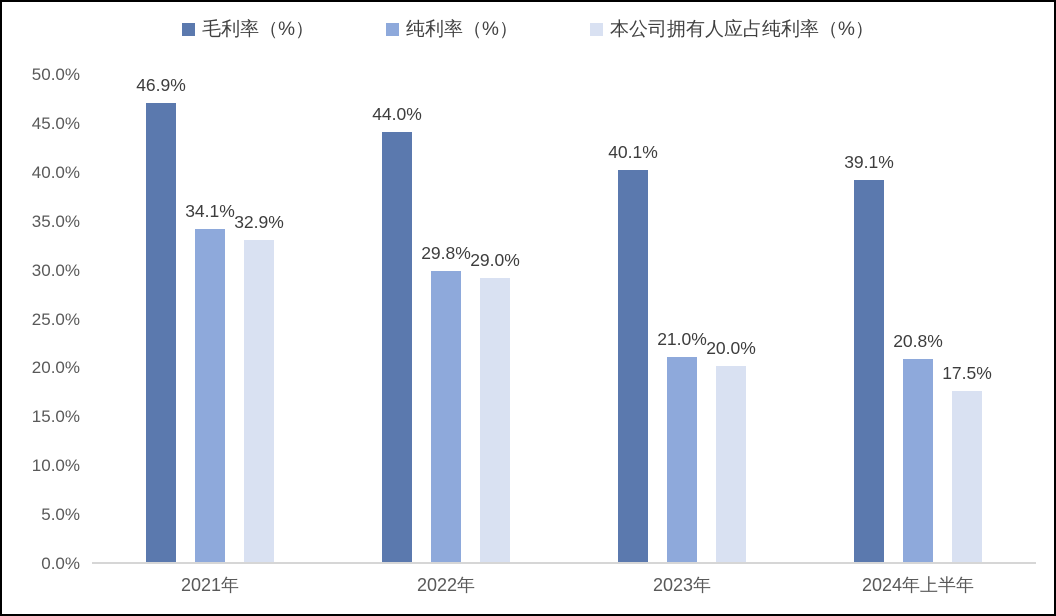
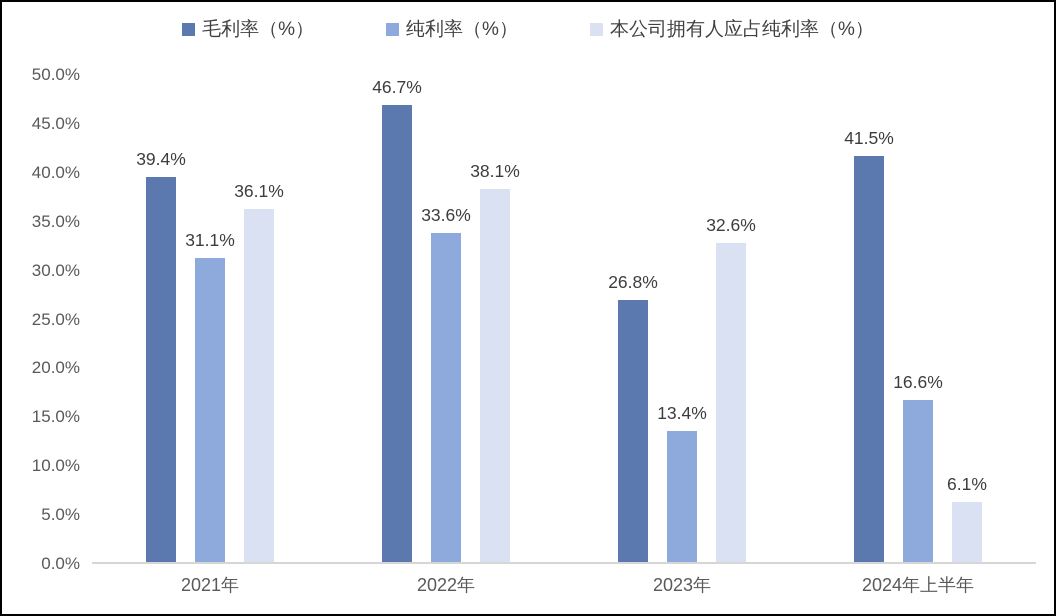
毛利率（%）/2021年: 46.9% -> 39.4%
纯利率（%）/2021年: 34.1% -> 31.1%
本公司拥有人应占纯利率（%）/2021年: 32.9% -> 36.1%
毛利率（%）/2022年: 44.0% -> 46.7%
纯利率（%）/2022年: 29.8% -> 33.6%
本公司拥有人应占纯利率（%）/2022年: 29.0% -> 38.1%
毛利率（%）/2023年: 40.1% -> 26.8%
纯利率（%）/2023年: 21.0% -> 13.4%
本公司拥有人应占纯利率（%）/2023年: 20.0% -> 32.6%
毛利率（%）/2024年上半年: 39.1% -> 41.5%
纯利率（%）/2024年上半年: 20.8% -> 16.6%
本公司拥有人应占纯利率（%）/2024年上半年: 17.5% -> 6.1%
